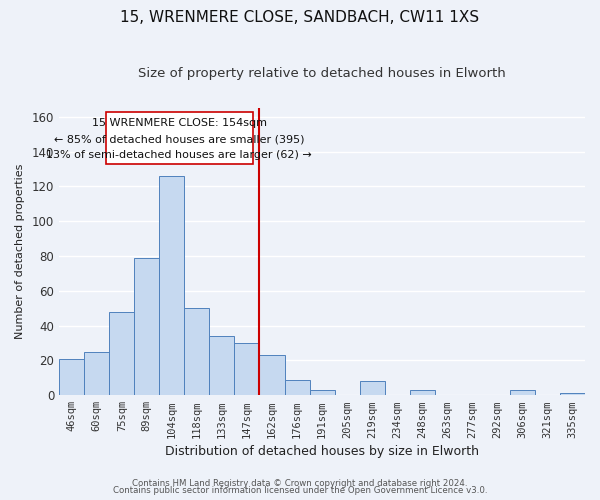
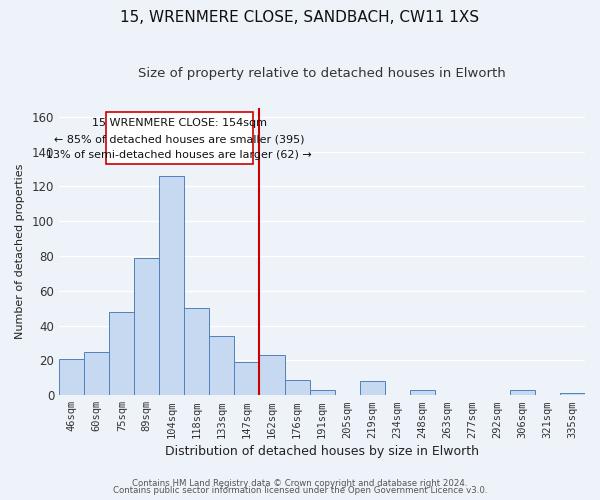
147sqm: 30 -> 19
